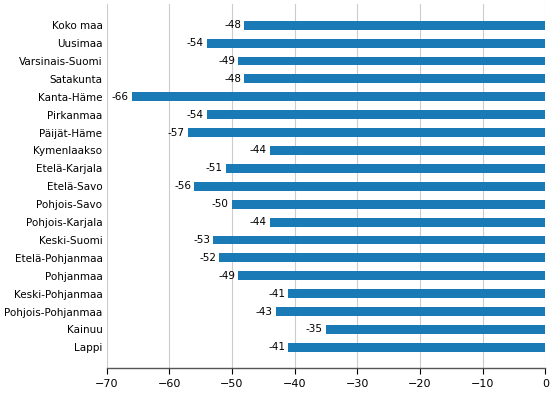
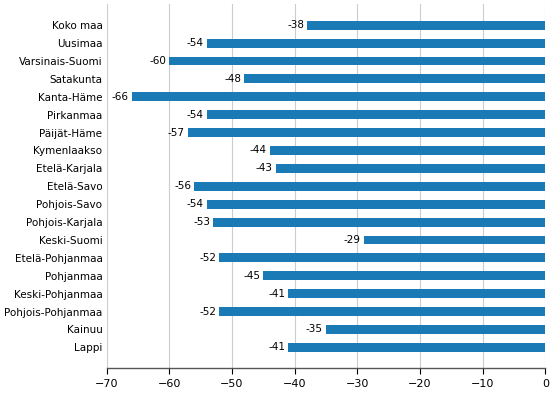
Koko maa: -48 -> -38
Varsinais-Suomi: -49 -> -60
Etelä-Karjala: -51 -> -43
Pohjois-Savo: -50 -> -54
Pohjois-Karjala: -44 -> -53
Keski-Suomi: -53 -> -29
Pohjanmaa: -49 -> -45
Pohjois-Pohjanmaa: -43 -> -52
